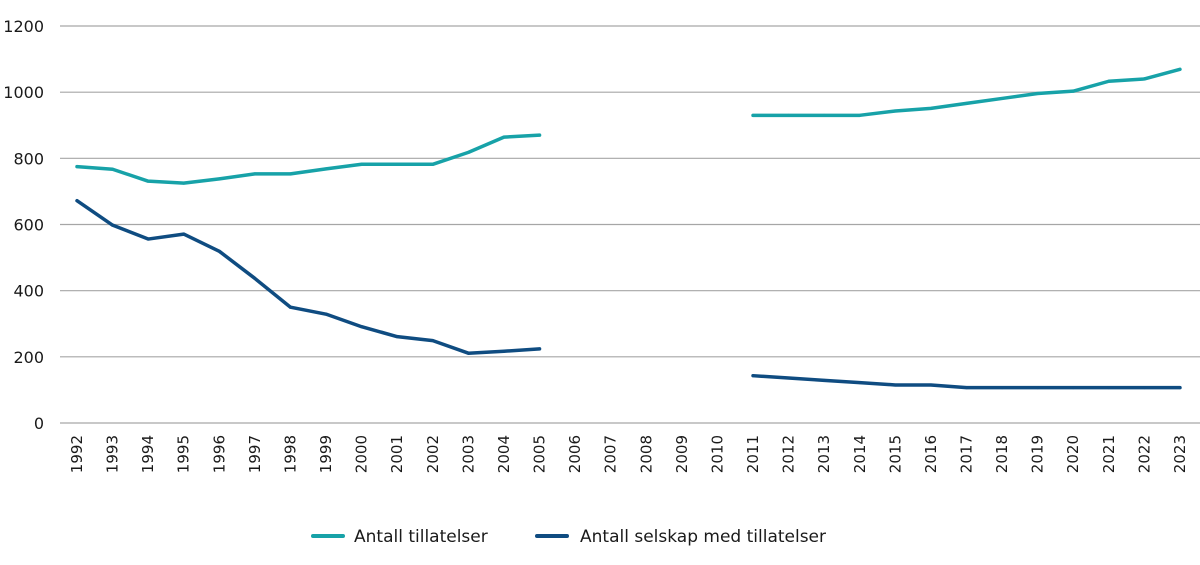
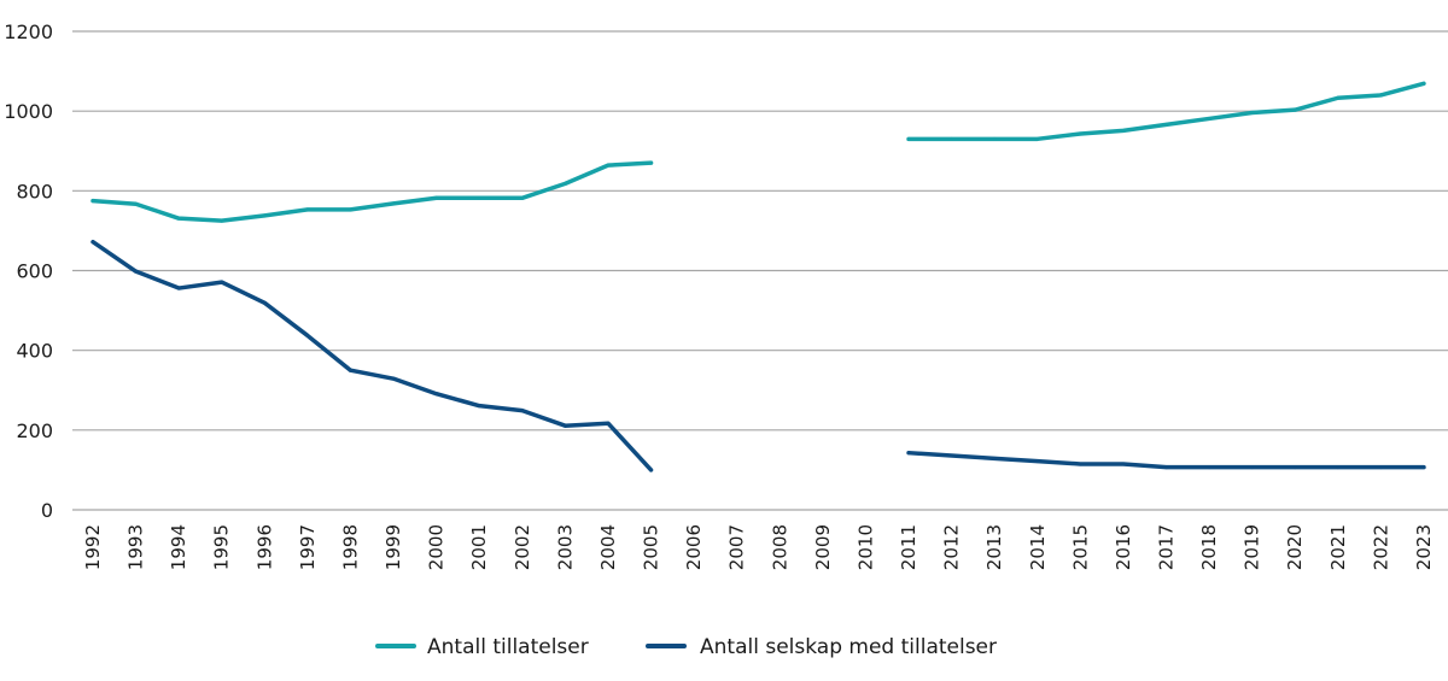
Antall selskap med tillatelser/2005: 220 -> 100
